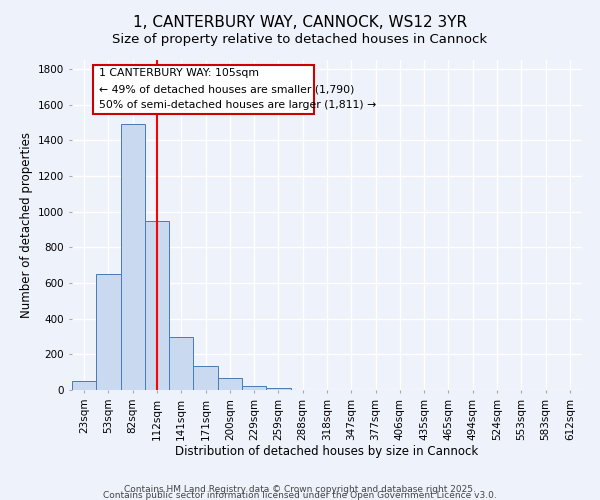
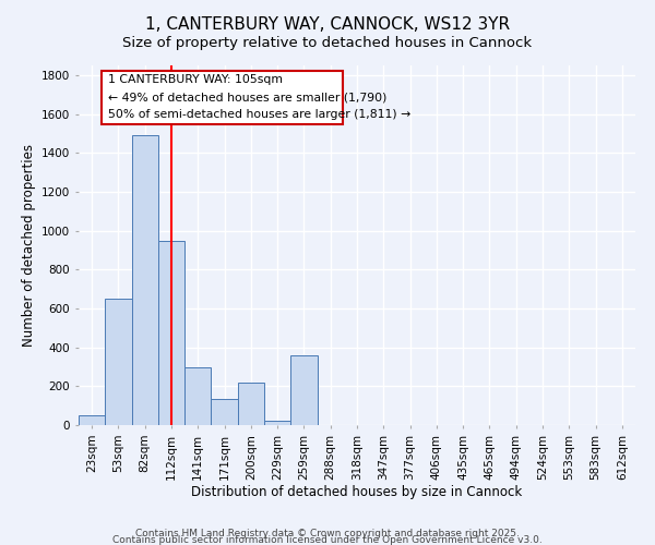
200sqm: 60 -> 220
259sqm: 10 -> 360
